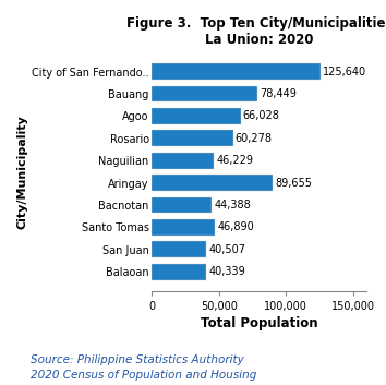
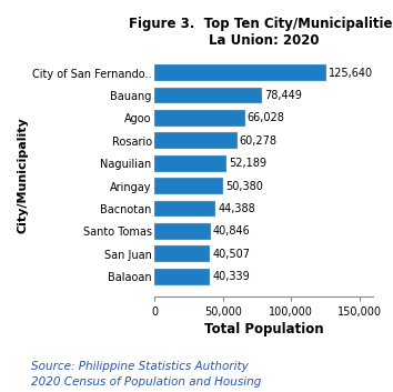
Naguilian: 46,229 -> 52,189
Aringay: 89,655 -> 50,380
Santo Tomas: 46,890 -> 40,846
